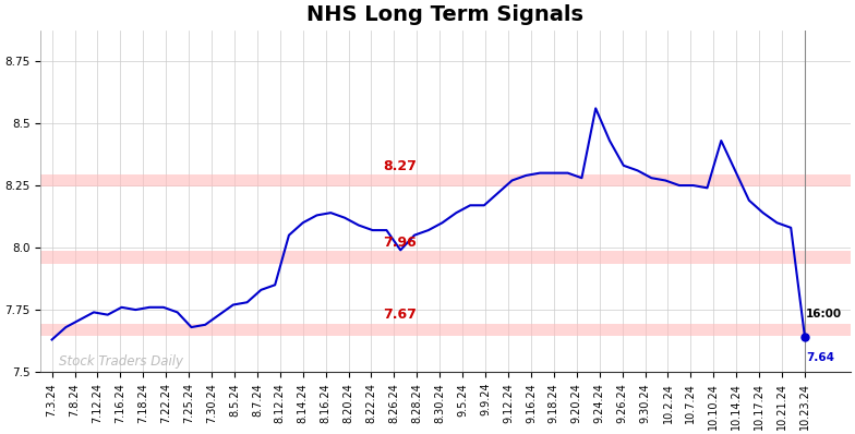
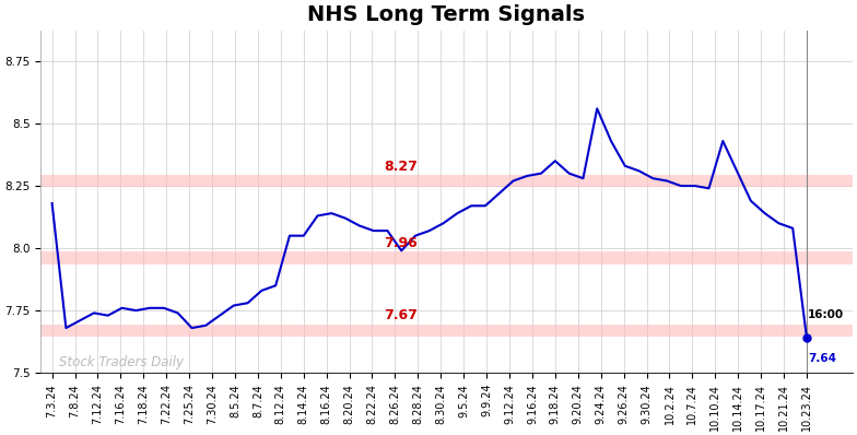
7.3.24: 7.63 -> 8.18
8.14.24: 8.10 -> 8.05
9.18.24: 8.30 -> 8.35
